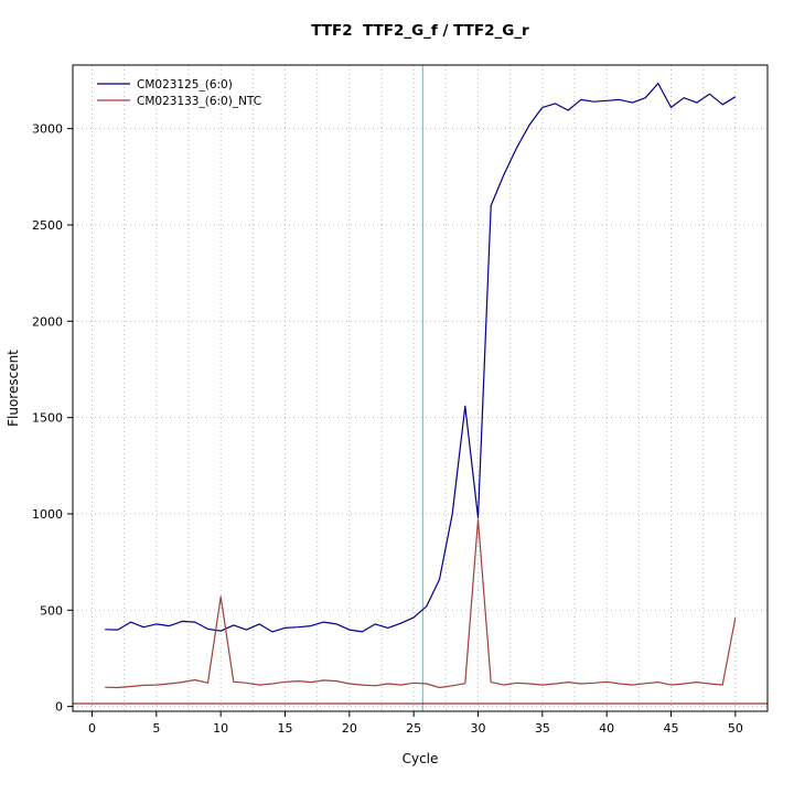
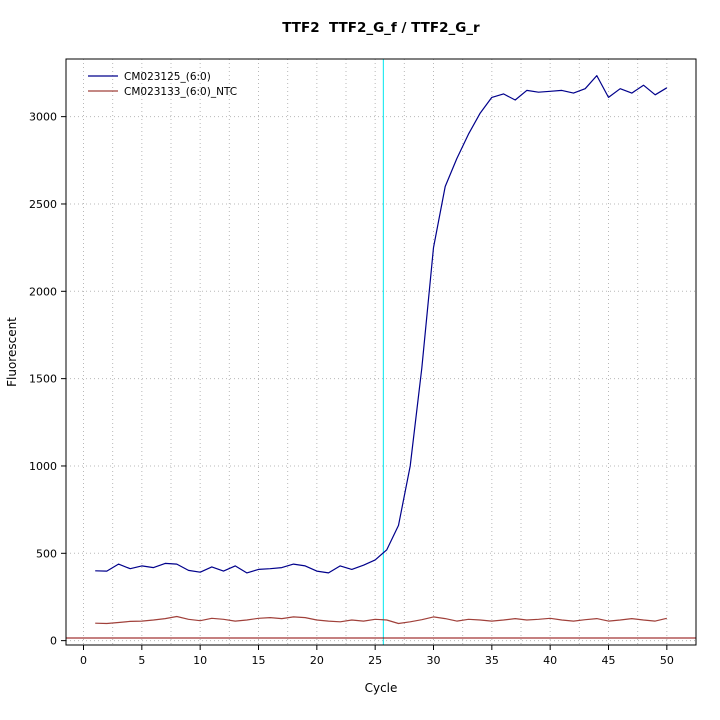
CM023133_(6:0)_NTC/10: 570 -> 110
CM023125_(6:0)/30: 980 -> 2250
CM023133_(6:0)_NTC/30: 970 -> 140
CM023133_(6:0)_NTC/50: 460 -> 130
